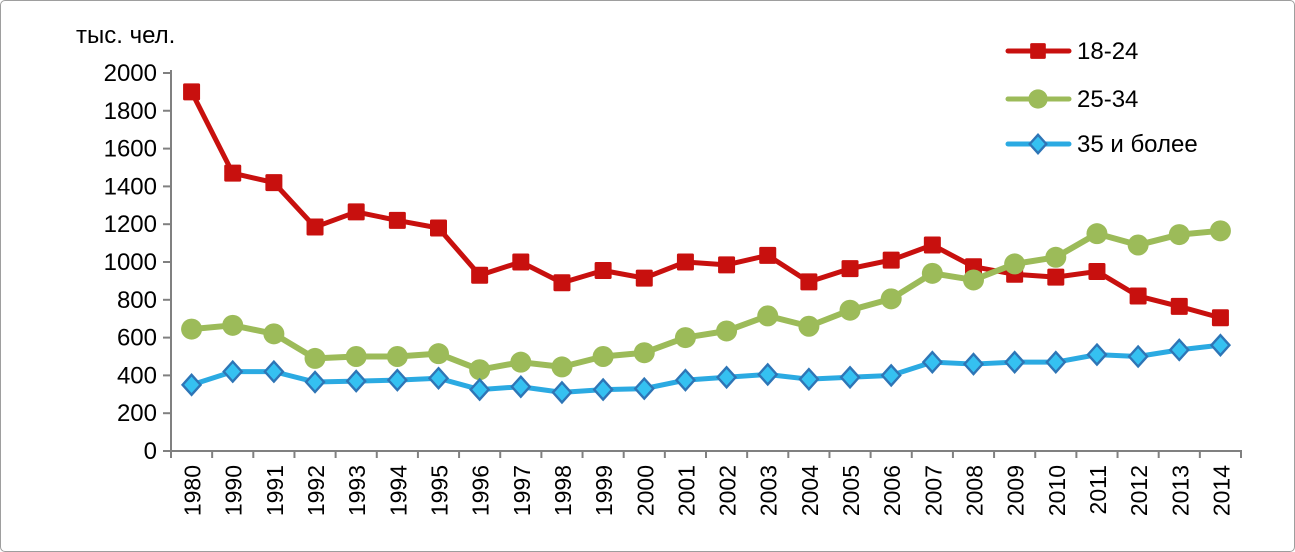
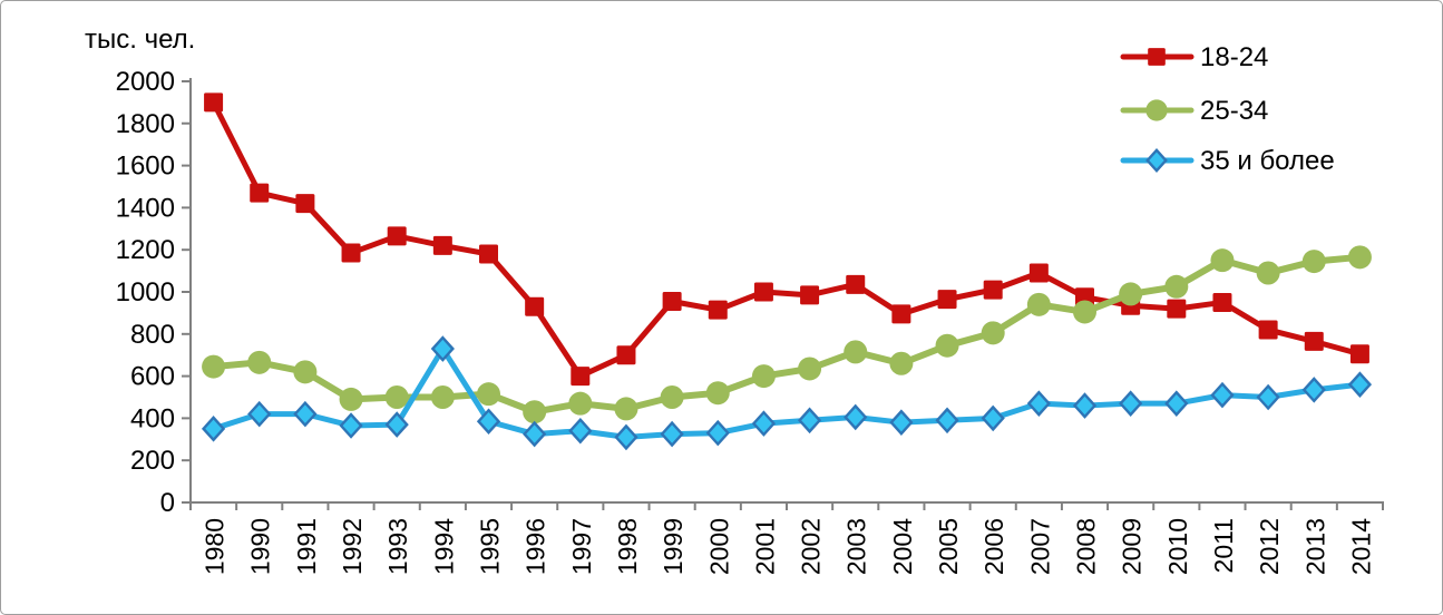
35 и более/1994: 380 -> 730
18-24/1997: 1000 -> 600
18-24/1998: 890 -> 700
